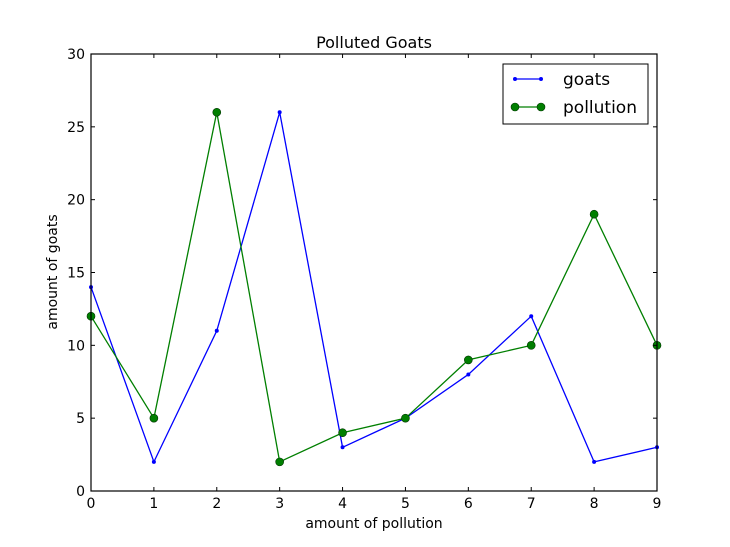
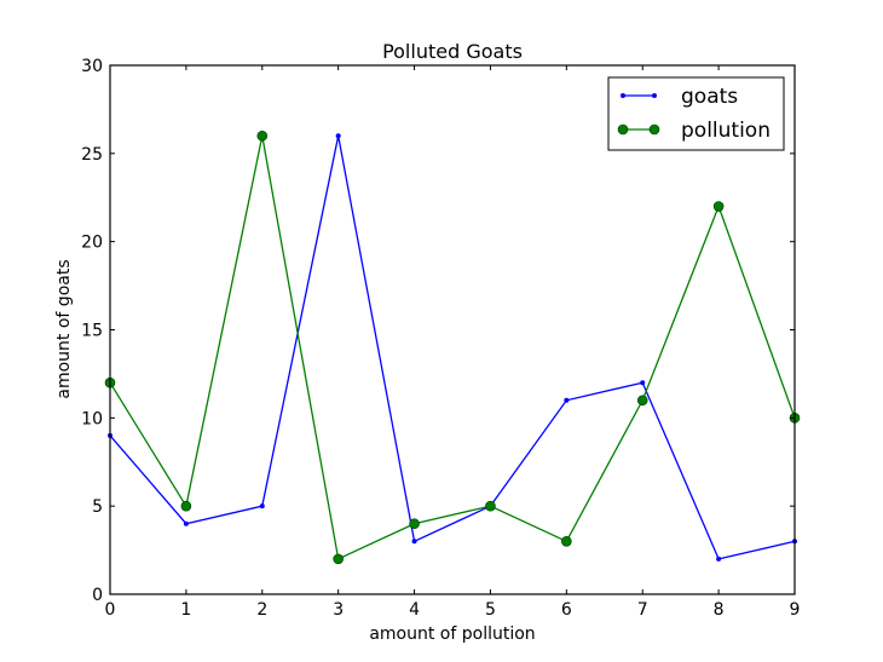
goats/0: 14 -> 9
goats/1: 2 -> 4
goats/2: 11 -> 5
goats/6: 8 -> 11
pollution/6: 9 -> 3
pollution/7: 10 -> 11
pollution/8: 19 -> 22
